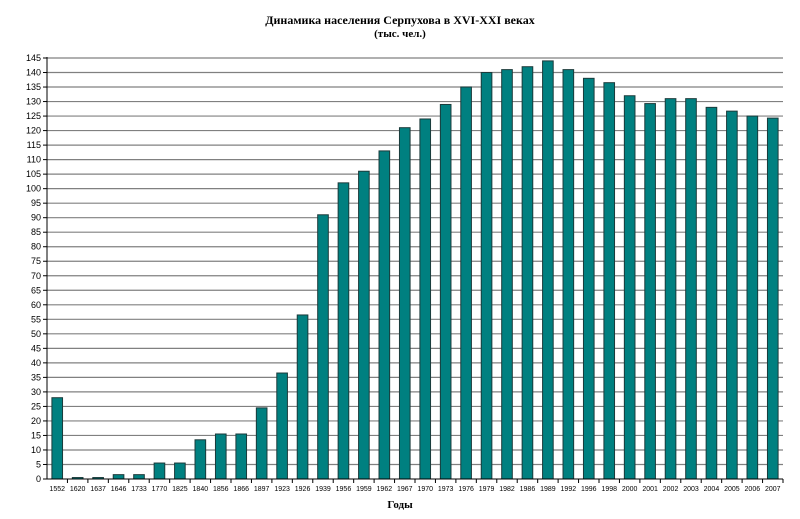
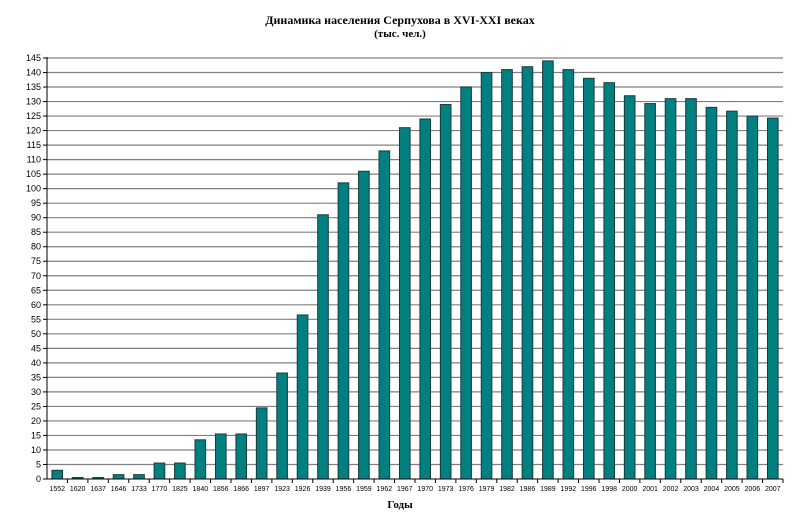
1552: 28 -> 3
